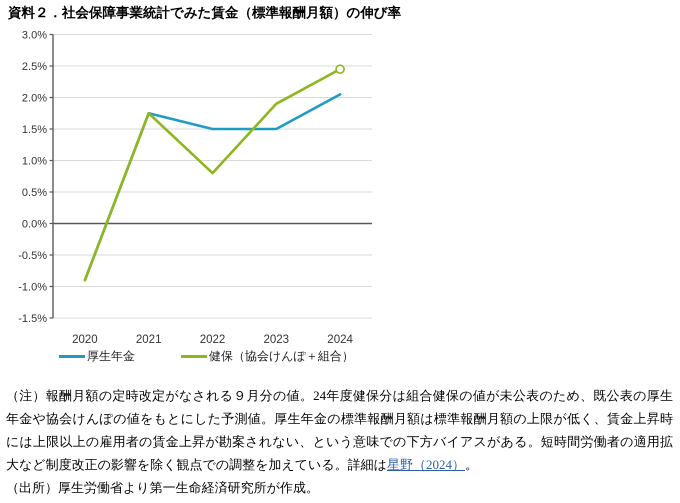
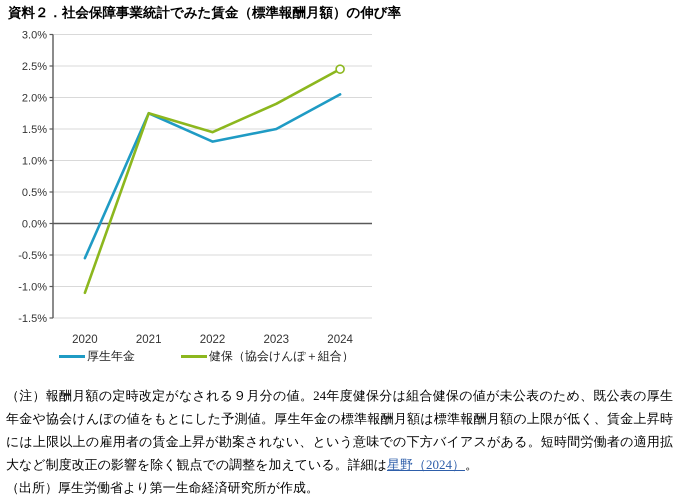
厚生年金/2020: -0.9% -> -0.6%
健保（協会けんぽ＋組合）/2020: -0.9% -> -1.1%
厚生年金/2022: 1.5% -> 1.3%
健保（協会けんぽ＋組合）/2022: 0.8% -> 1.4%
